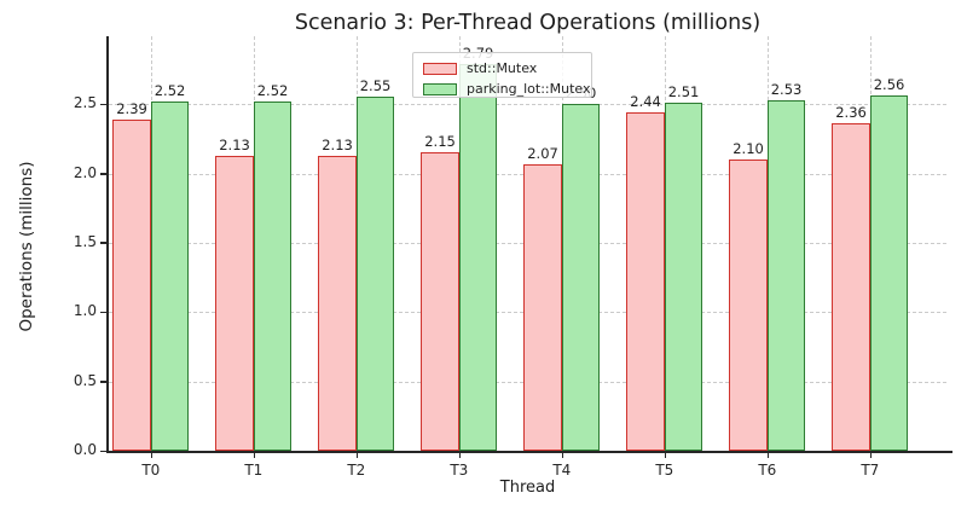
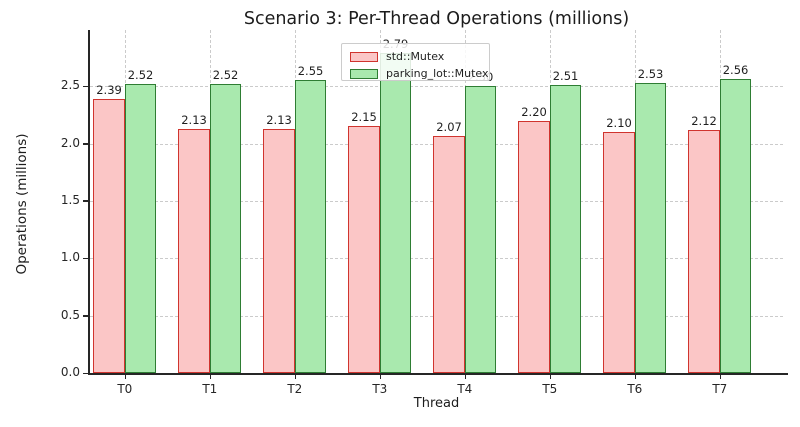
std::Mutex/T5: 2.44 -> 2.20
std::Mutex/T7: 2.36 -> 2.12
